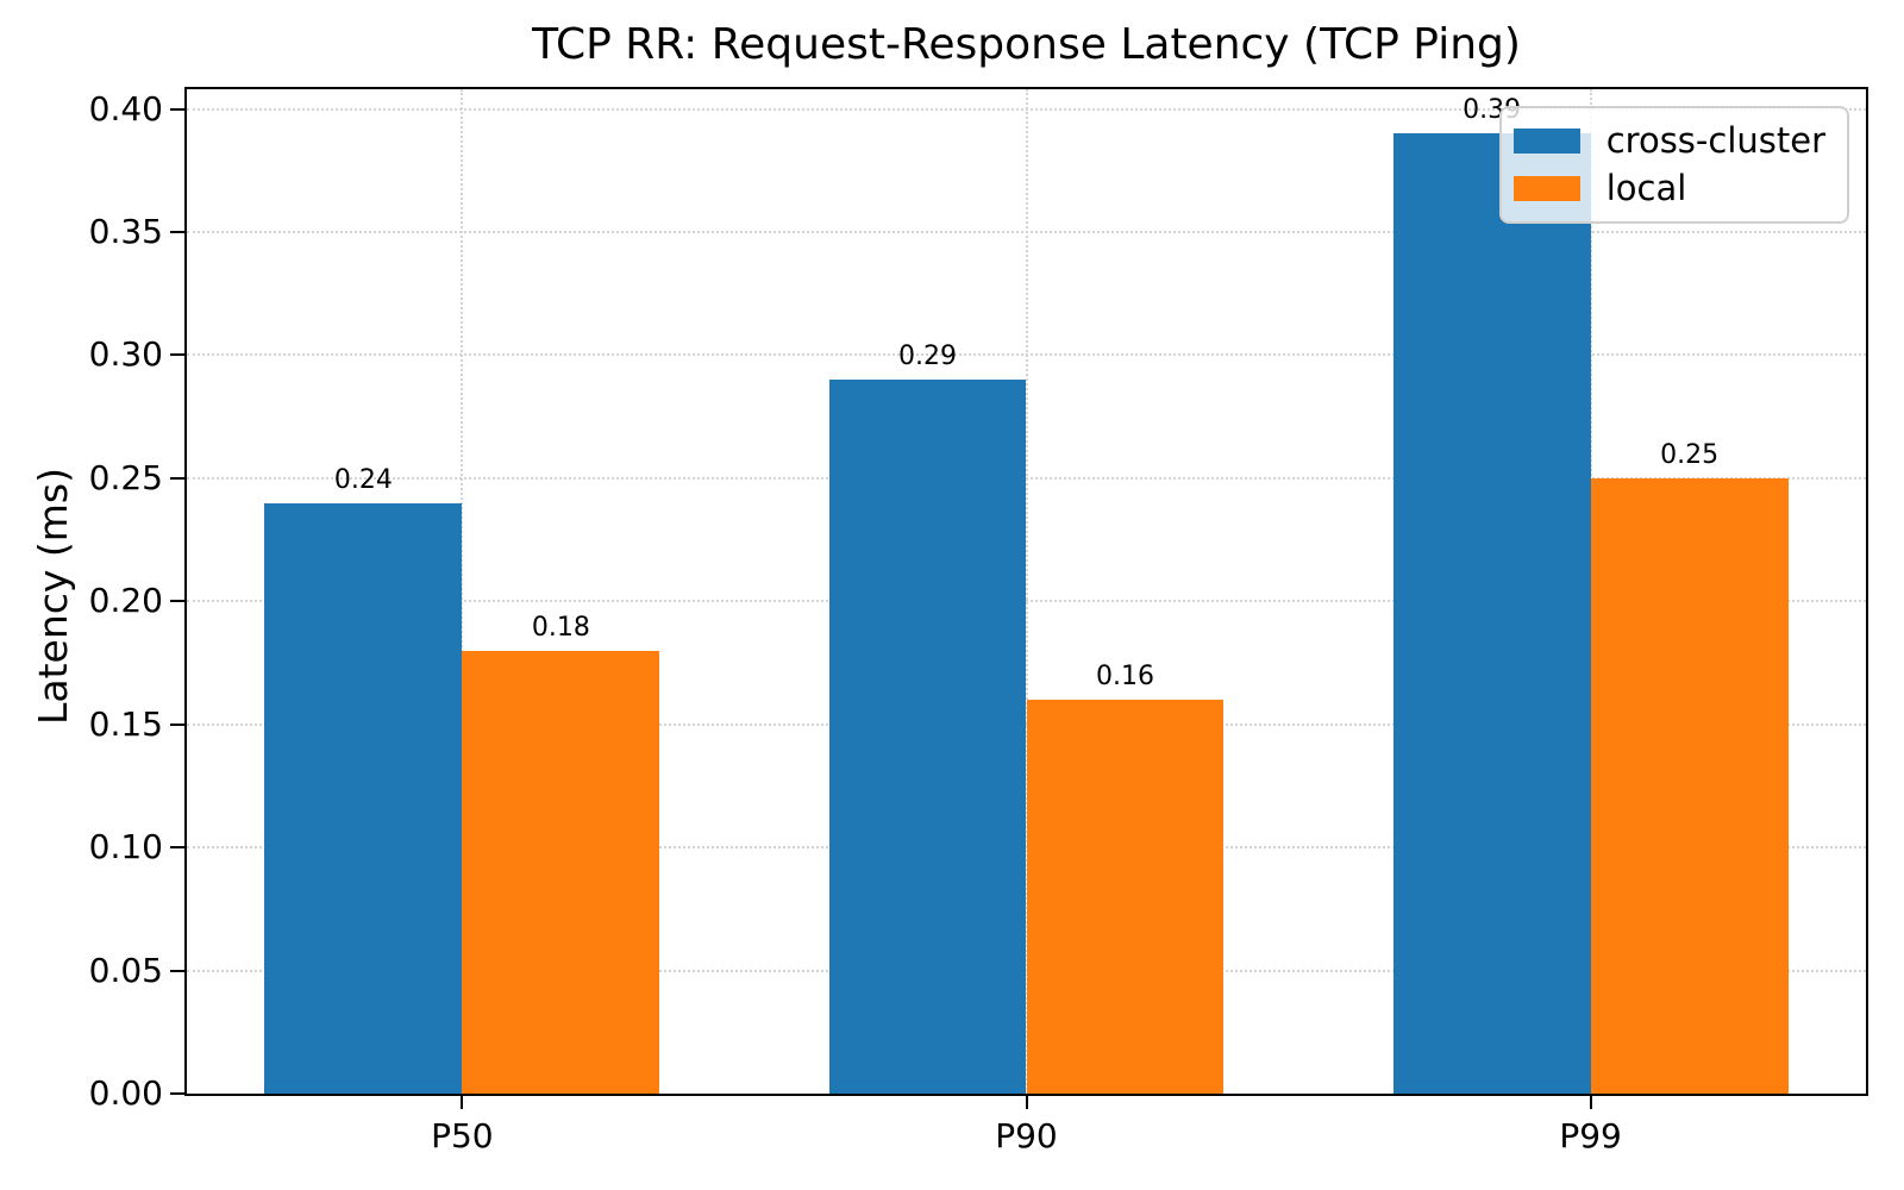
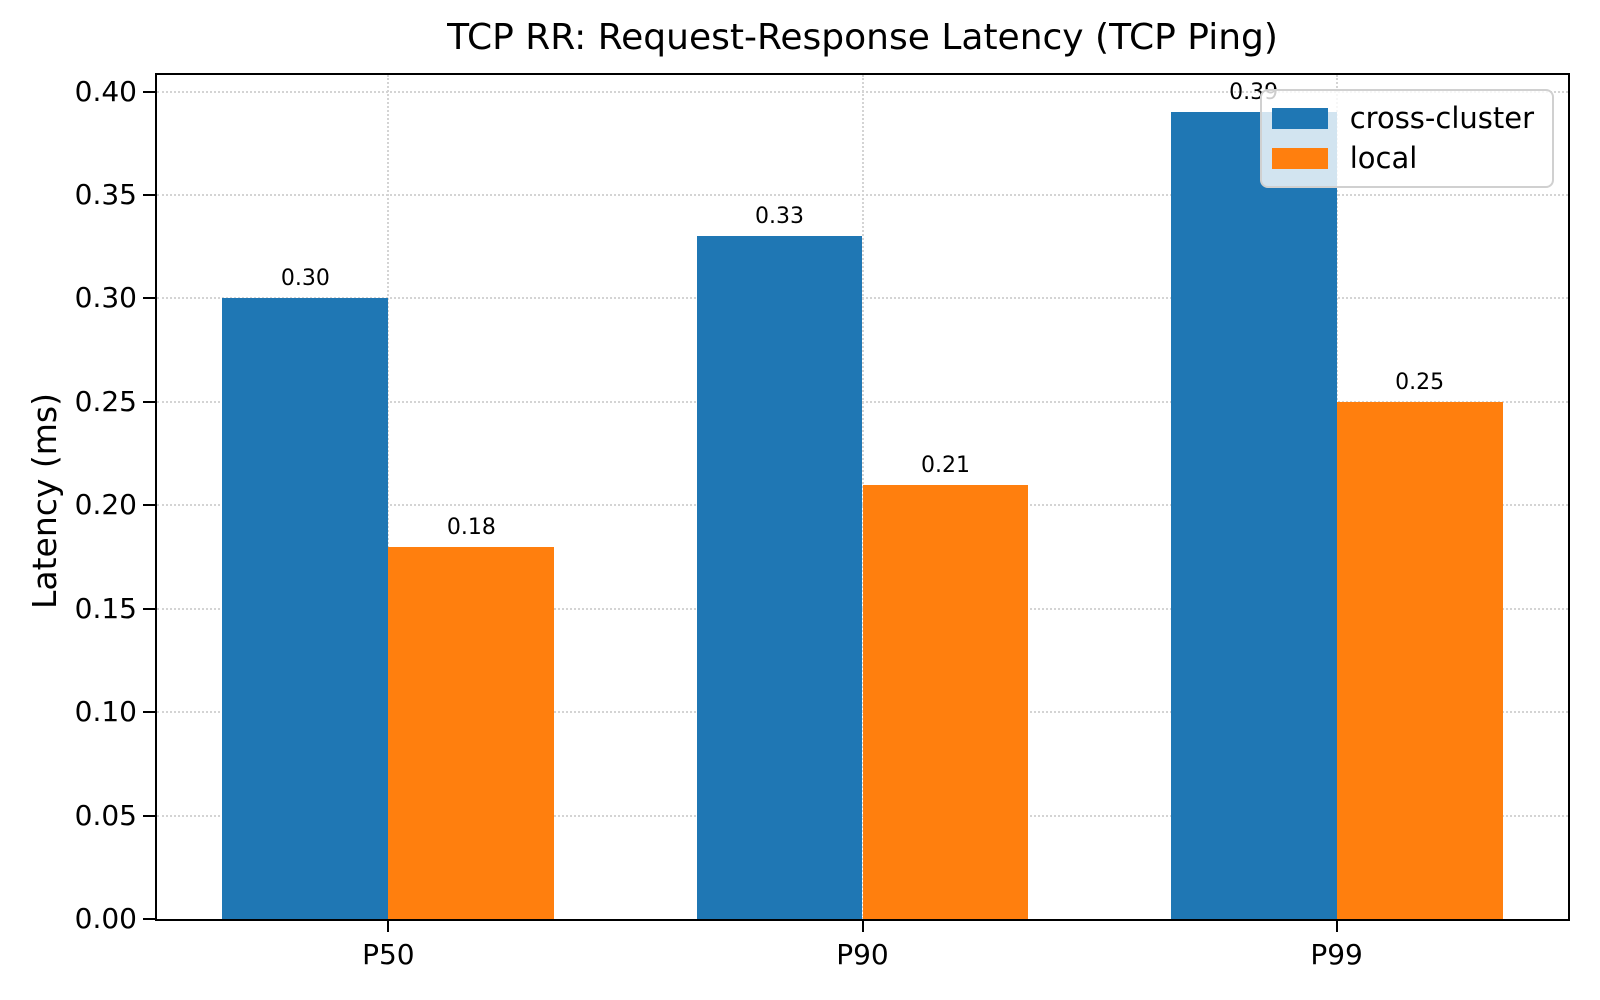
cross-cluster/P50: 0.24 -> 0.30
cross-cluster/P90: 0.29 -> 0.33
local/P90: 0.16 -> 0.21
